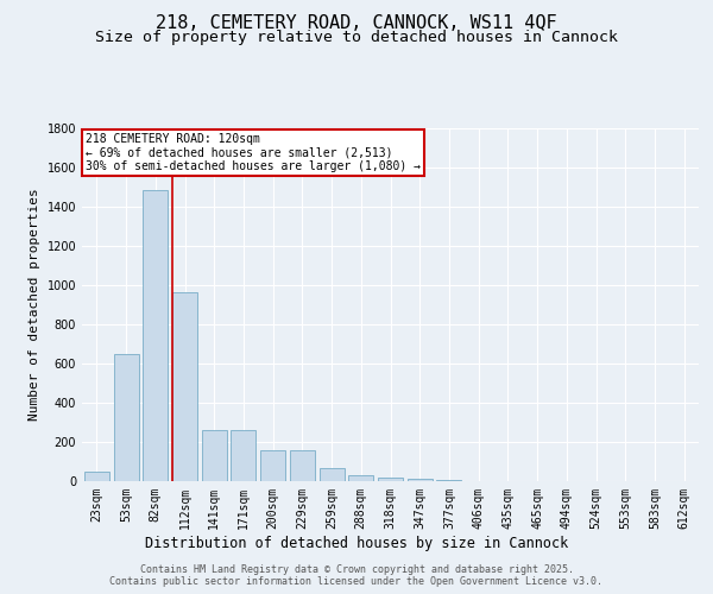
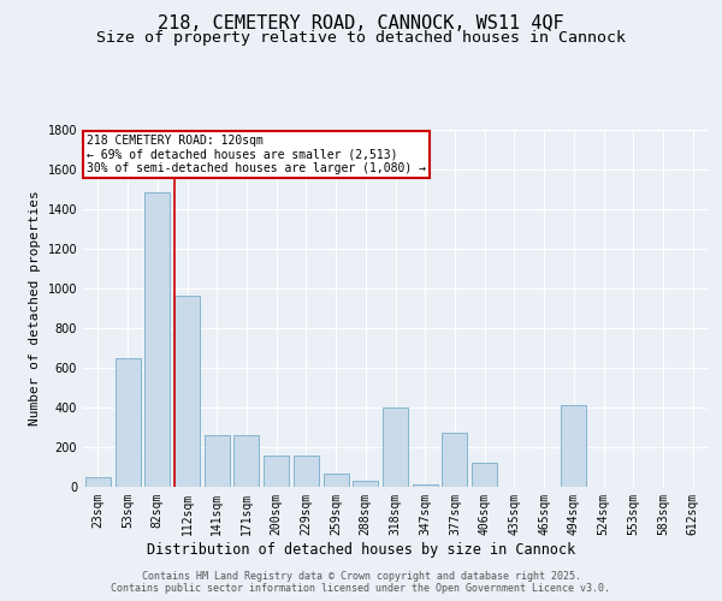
318sqm: 20 -> 400
377sqm: 0 -> 270
406sqm: 0 -> 120
494sqm: 0 -> 410
